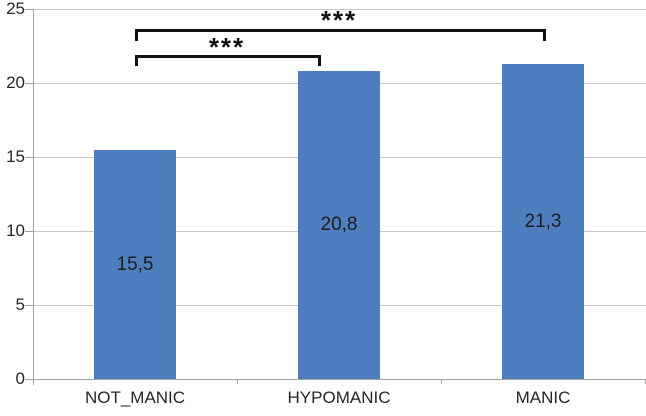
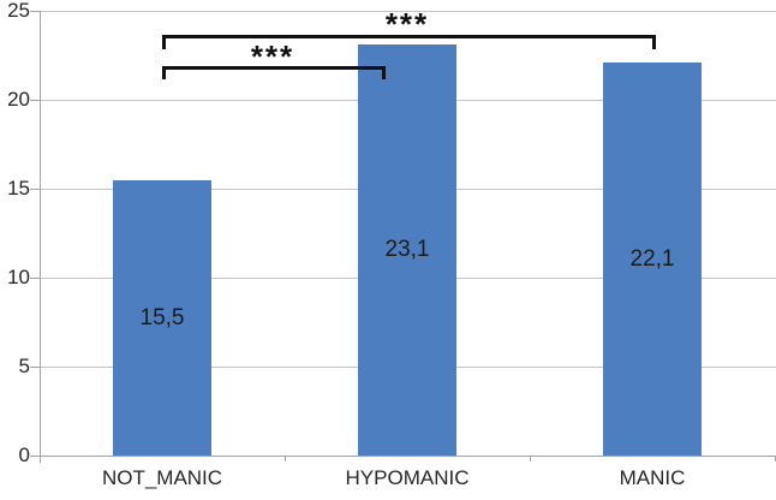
HYPOMANIC: 20,8 -> 23,1
MANIC: 21,3 -> 22,1
